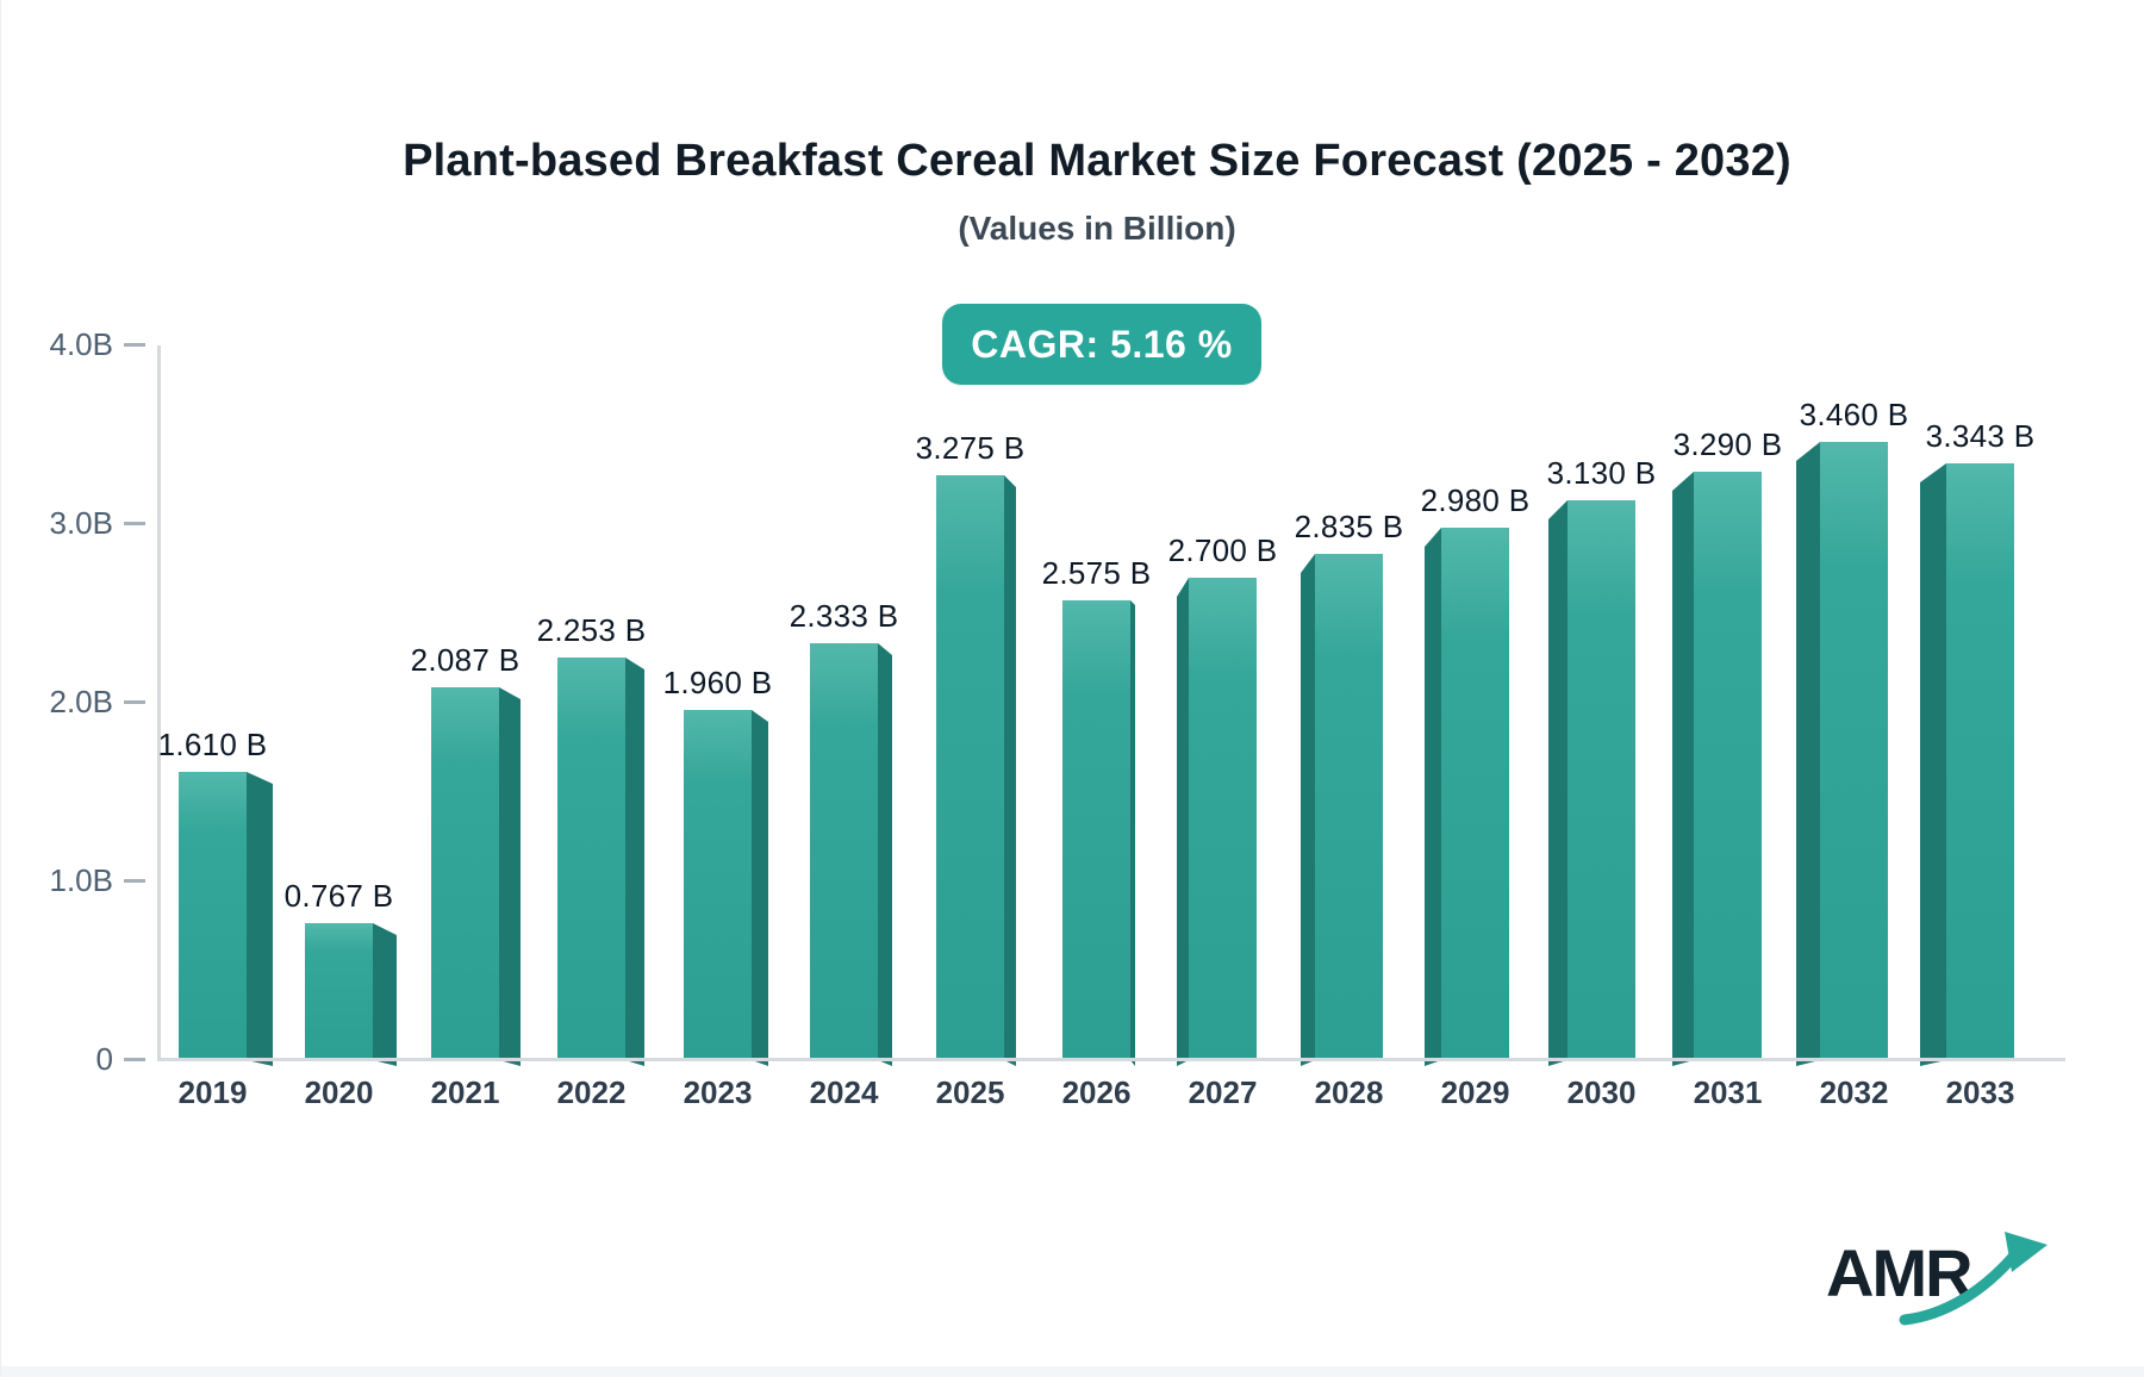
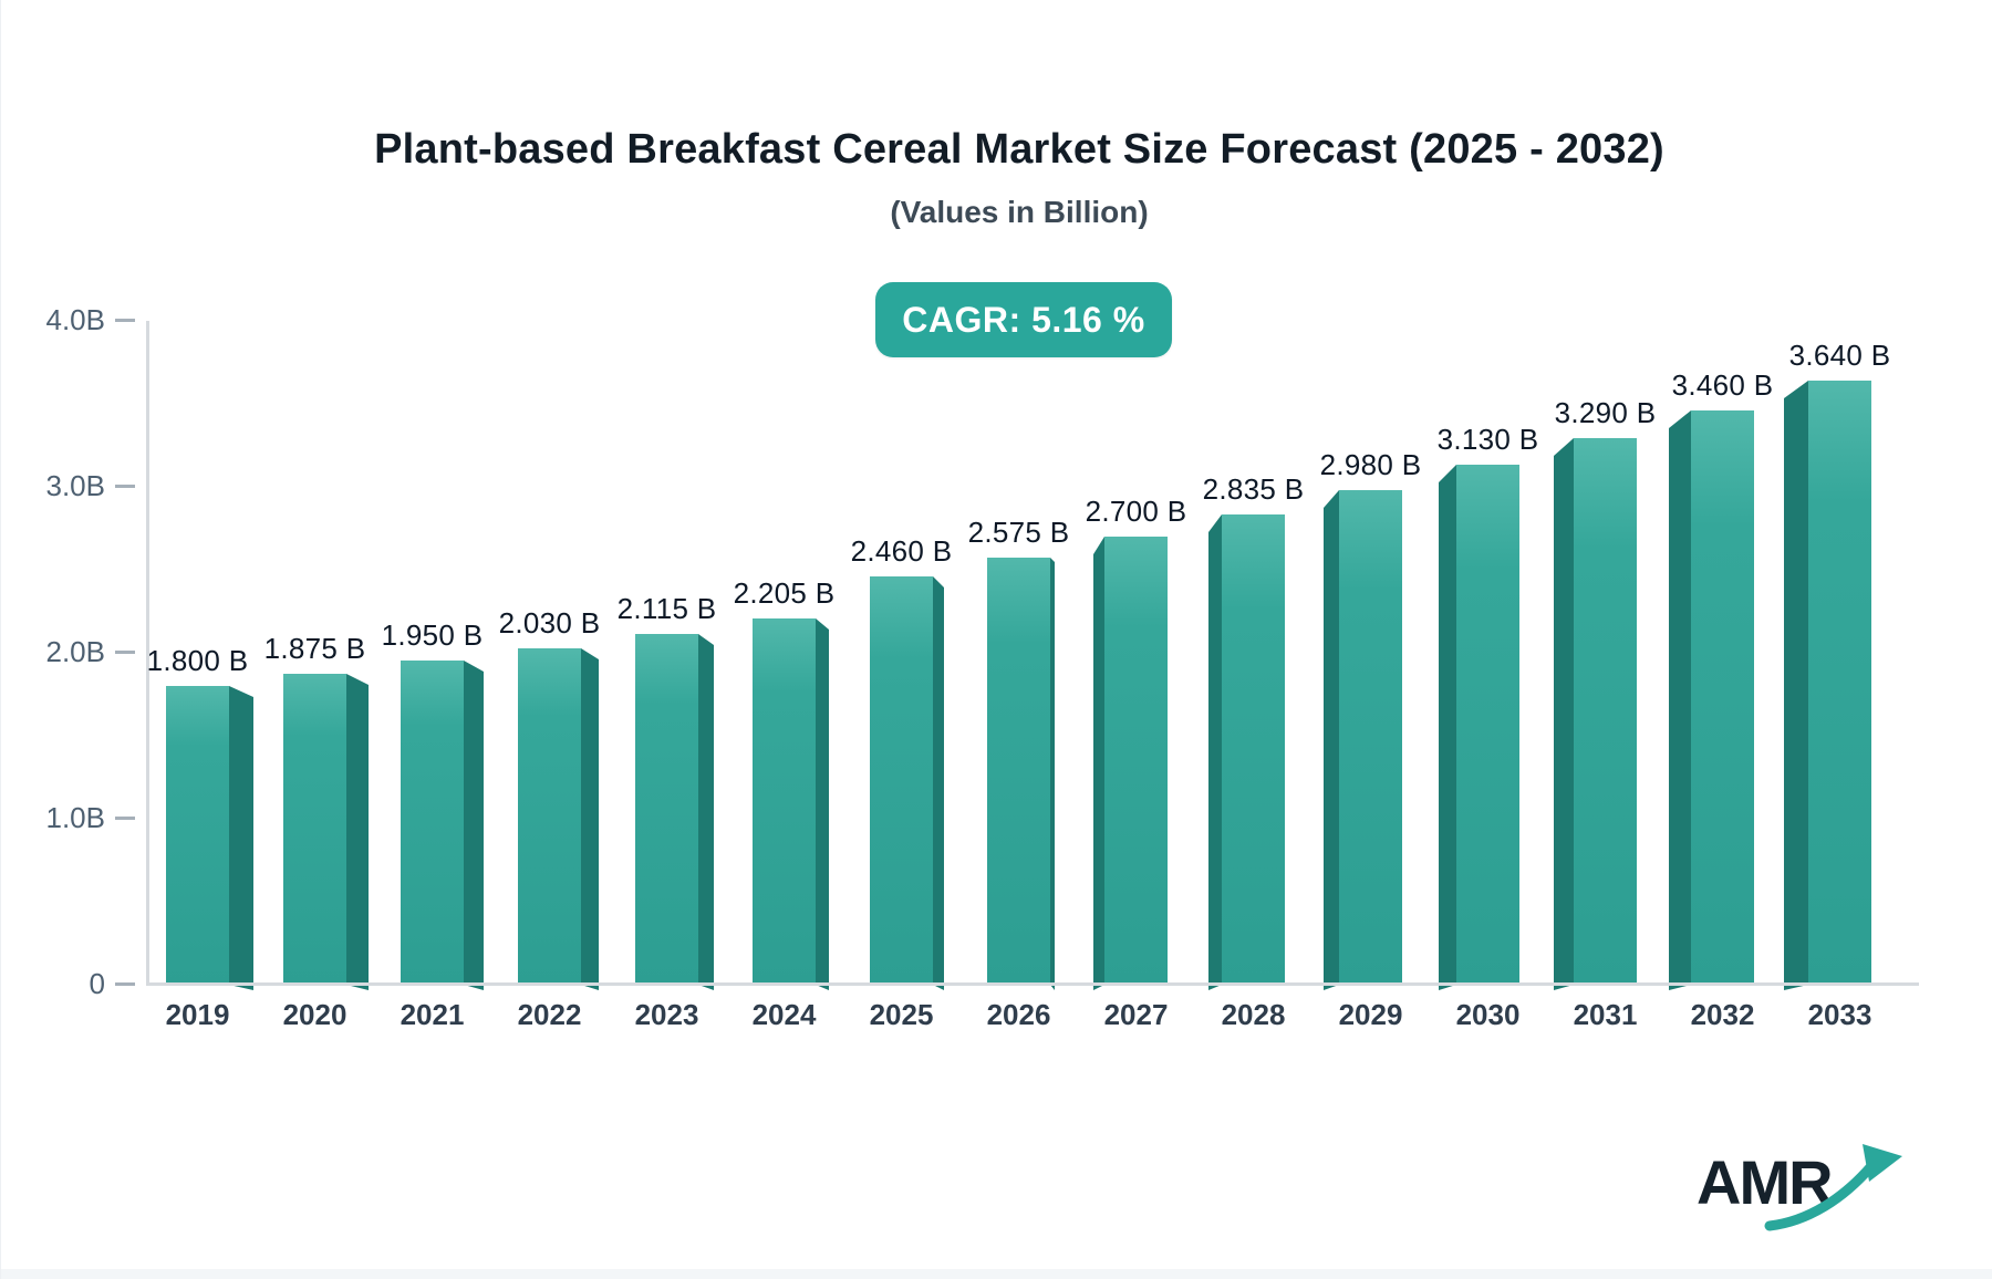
2019: 1.610 -> 1.800
2020: 0.767 -> 1.875
2021: 2.087 -> 1.950
2022: 2.253 -> 2.030
2023: 1.960 -> 2.115
2024: 2.333 -> 2.205
2025: 3.275 -> 2.460
2033: 3.343 -> 3.640
